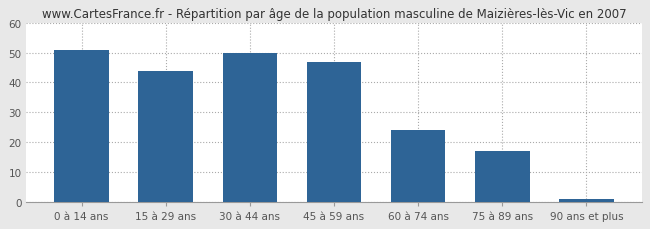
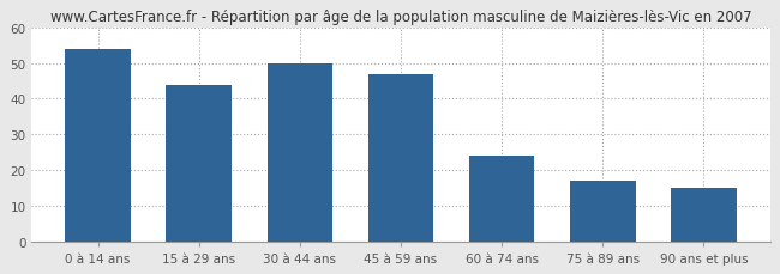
0 à 14 ans: 51 -> 54
90 ans et plus: 1 -> 15
